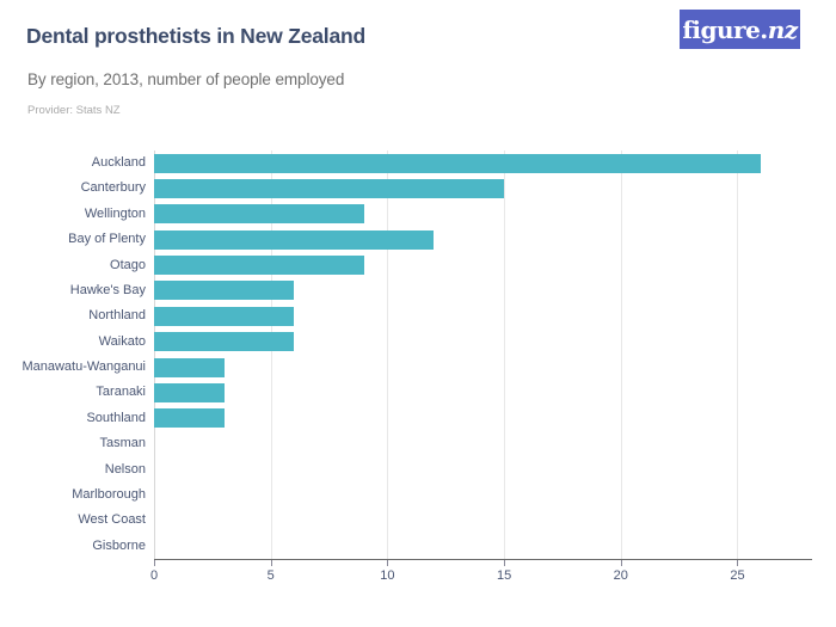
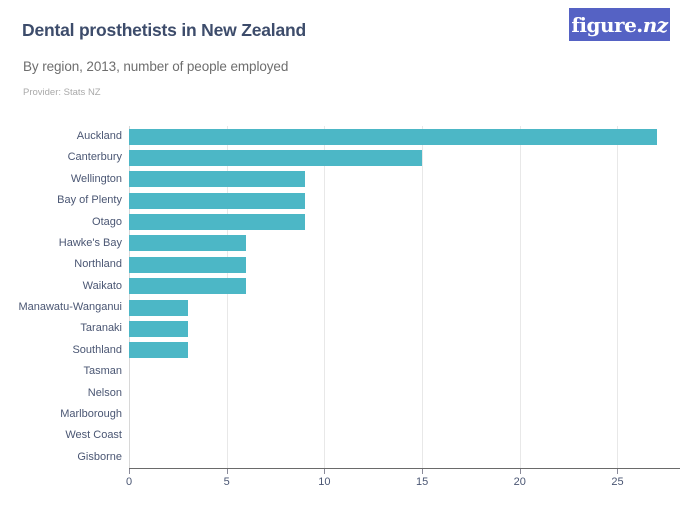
Auckland: 26 -> 27
Bay of Plenty: 12 -> 9
